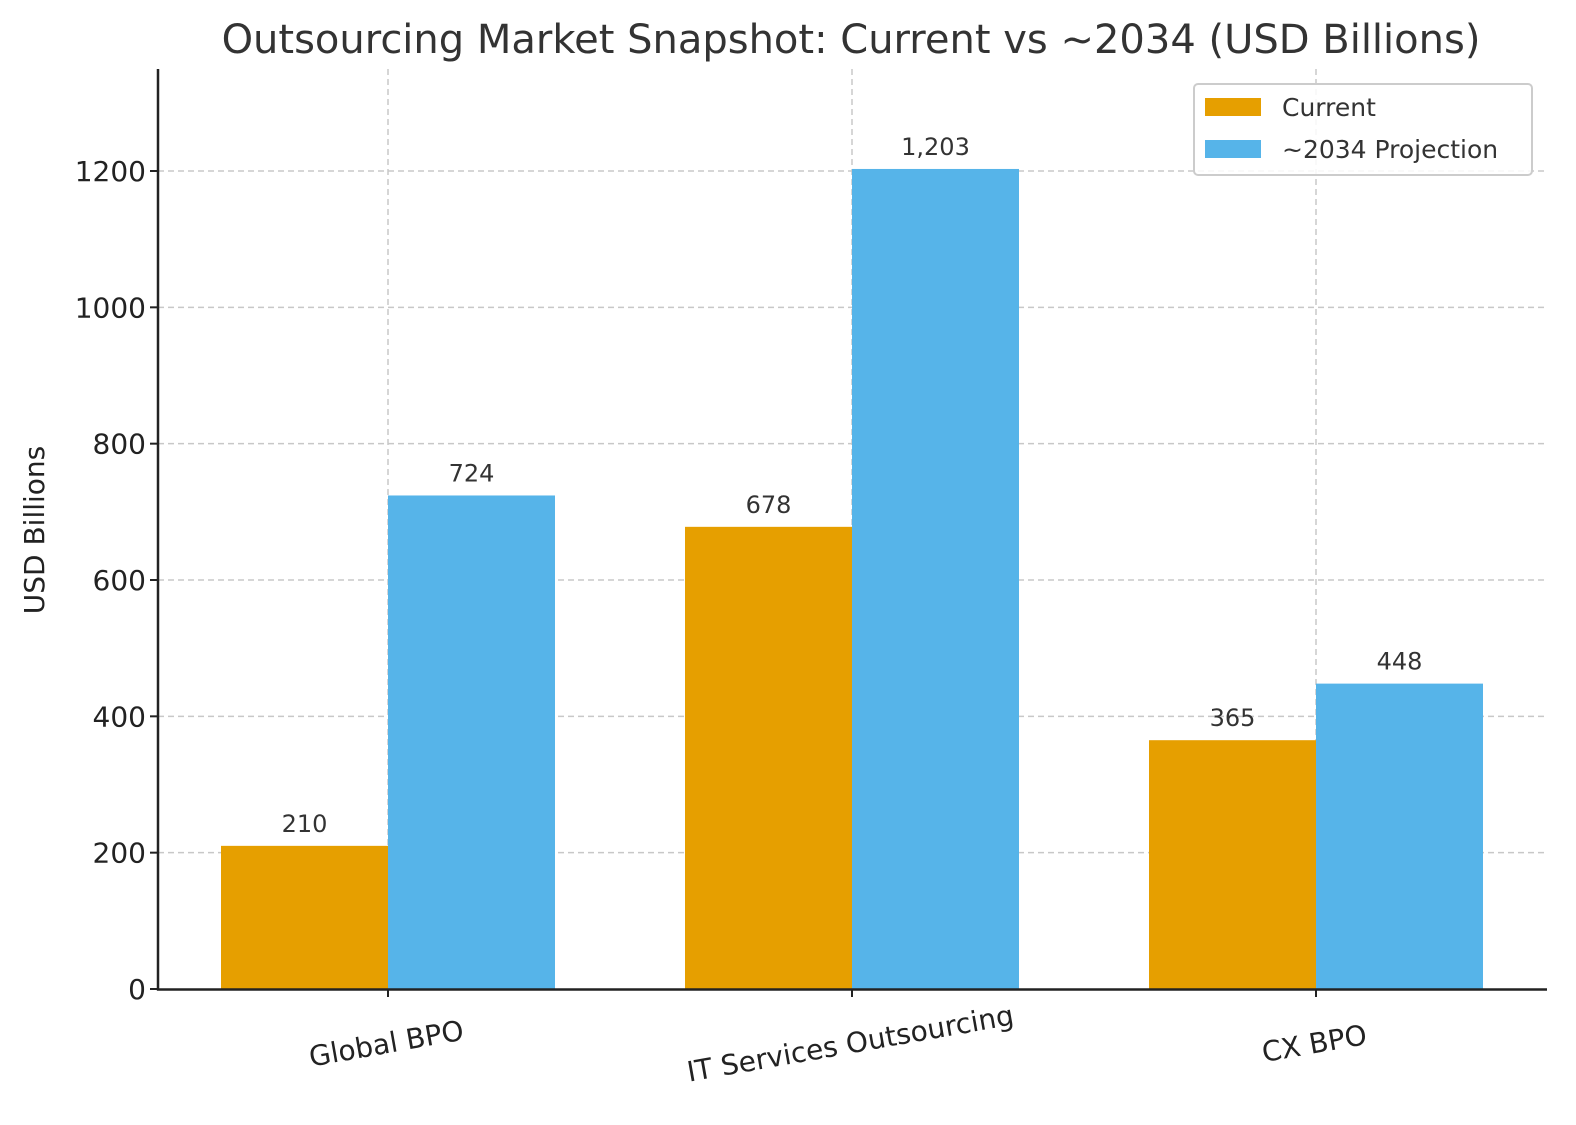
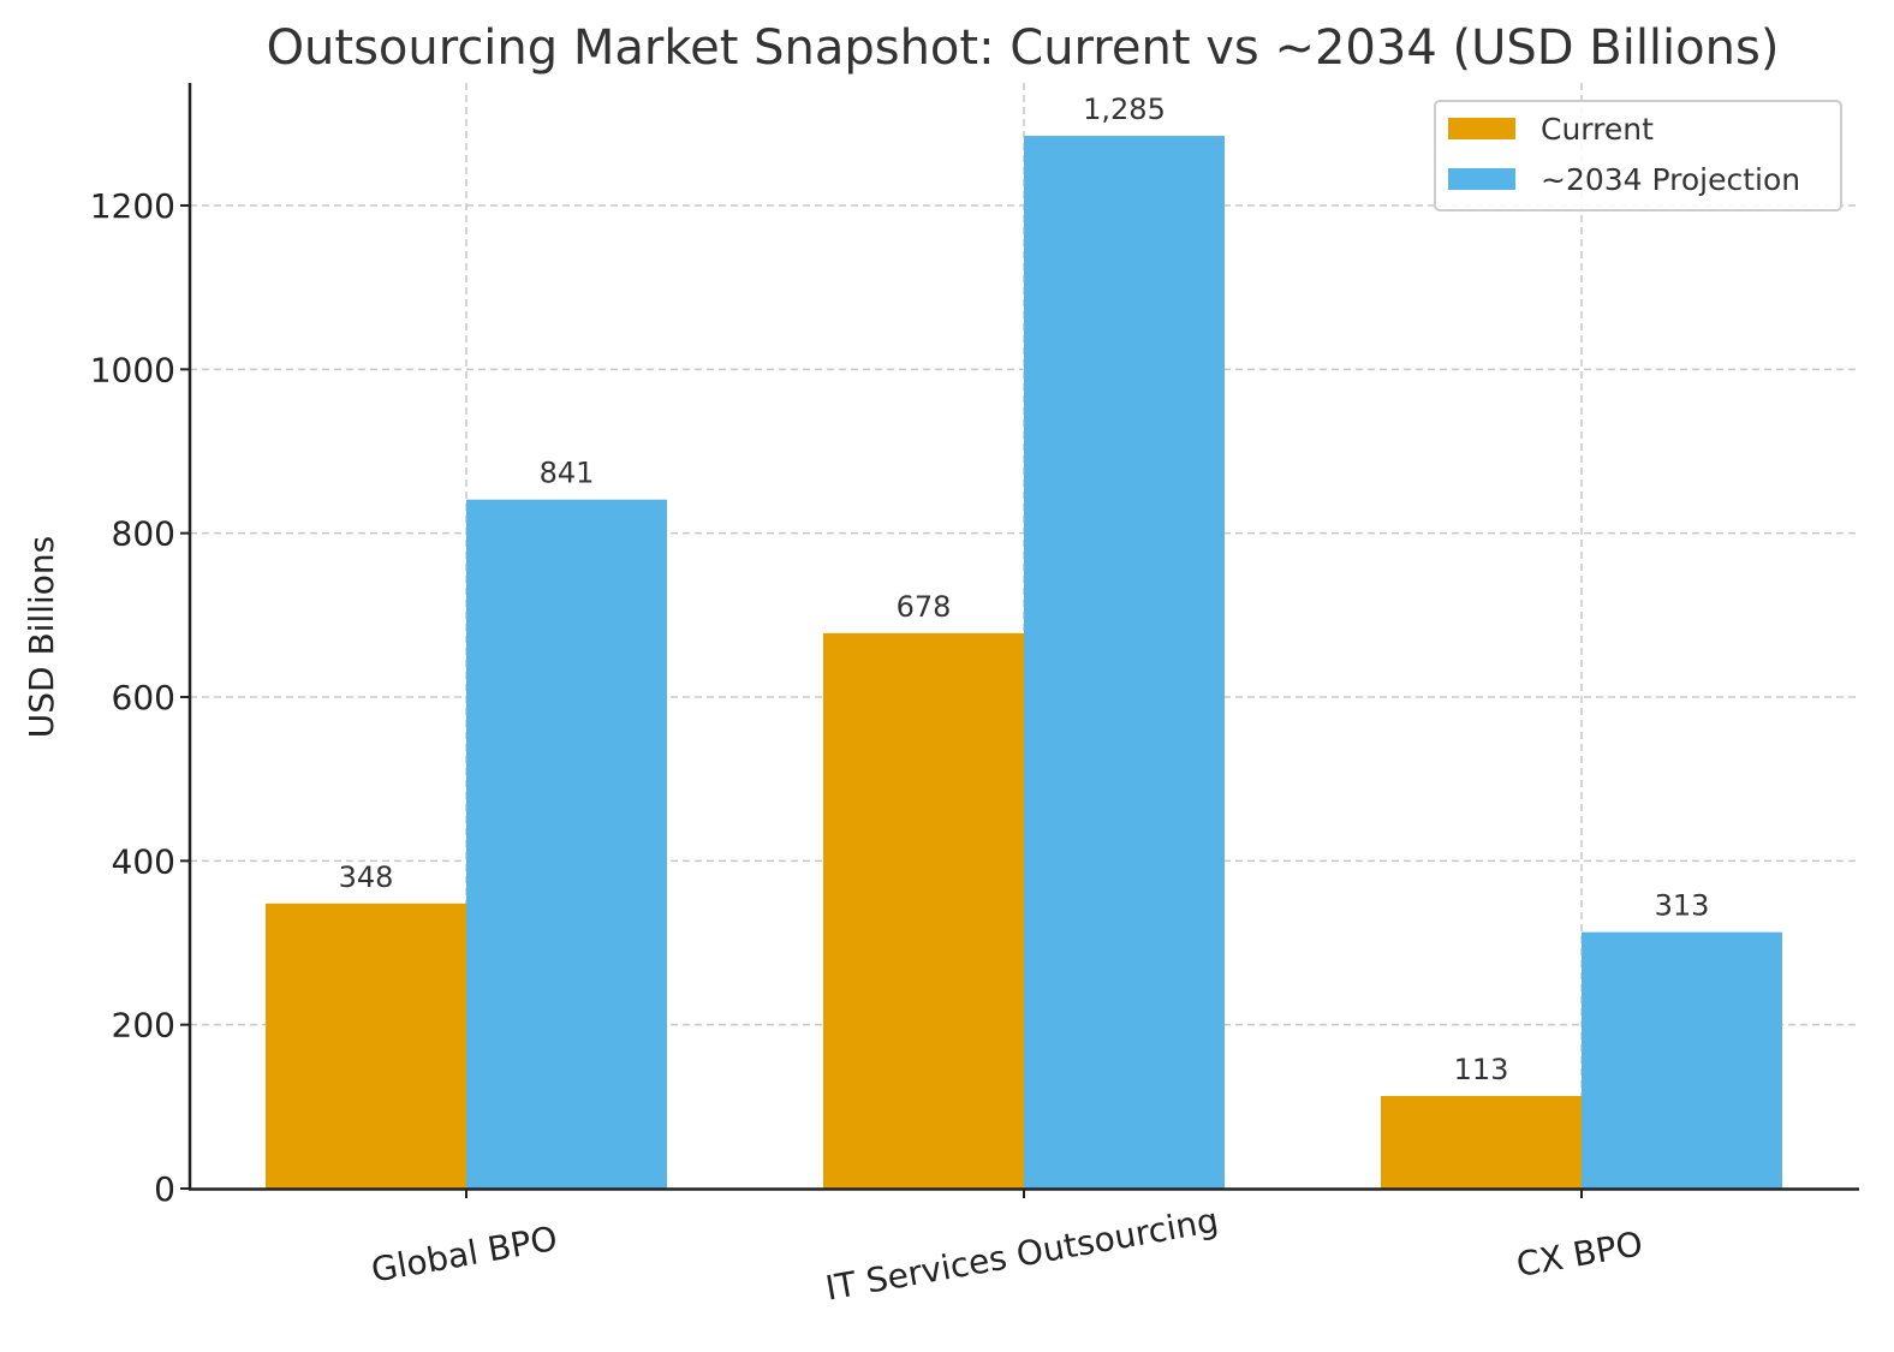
Current/Global BPO: 210 -> 348
~2034 Projection/Global BPO: 724 -> 841
~2034 Projection/IT Services Outsourcing: 1,203 -> 1,285
Current/CX BPO: 365 -> 113
~2034 Projection/CX BPO: 448 -> 313
